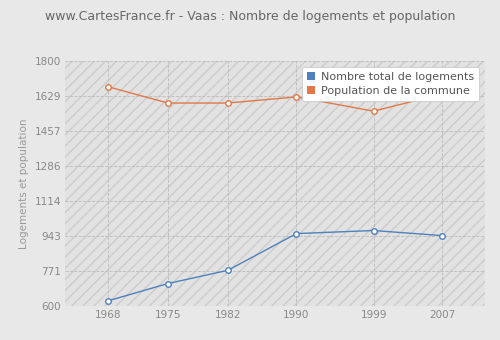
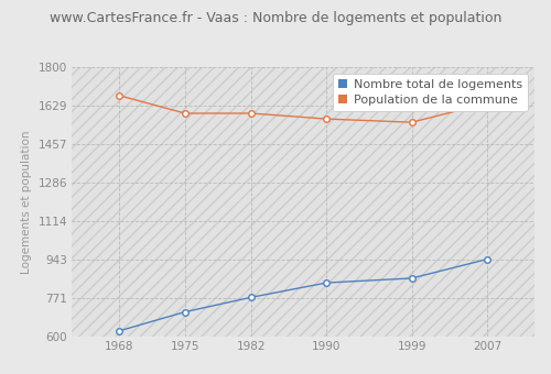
Nombre total de logements/1990: 955 -> 840
Population de la commune/1990: 1625 -> 1570
Nombre total de logements/1999: 970 -> 860
